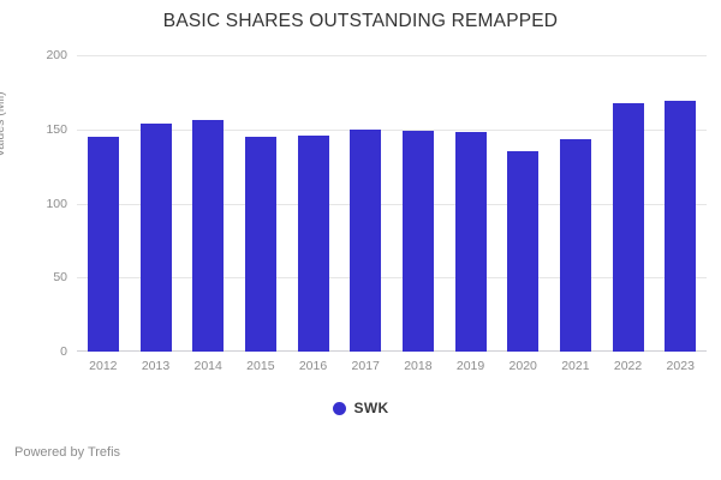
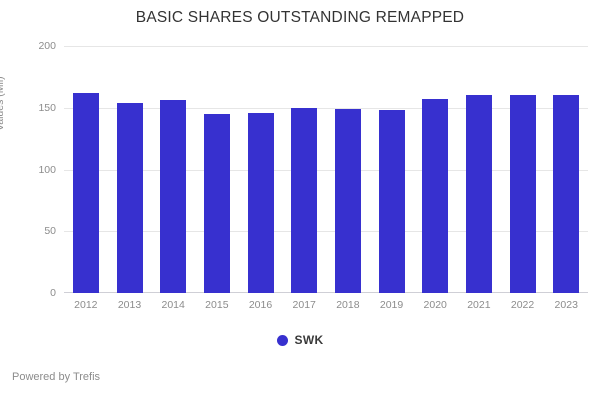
2012: 145 -> 162
2020: 135 -> 157
2021: 143 -> 160
2022: 168 -> 160
2023: 169 -> 160
